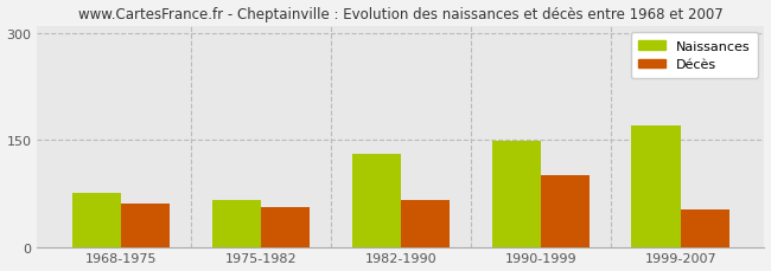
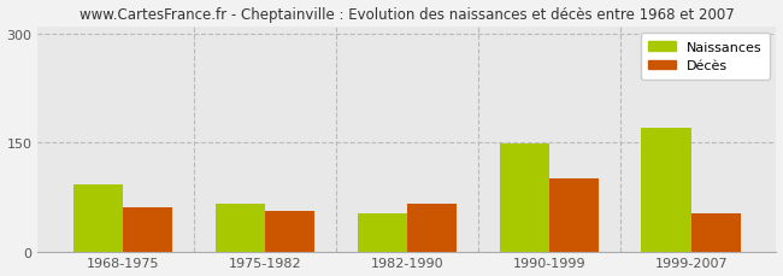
Naissances/1968-1975: 75 -> 92
Naissances/1982-1990: 130 -> 52
